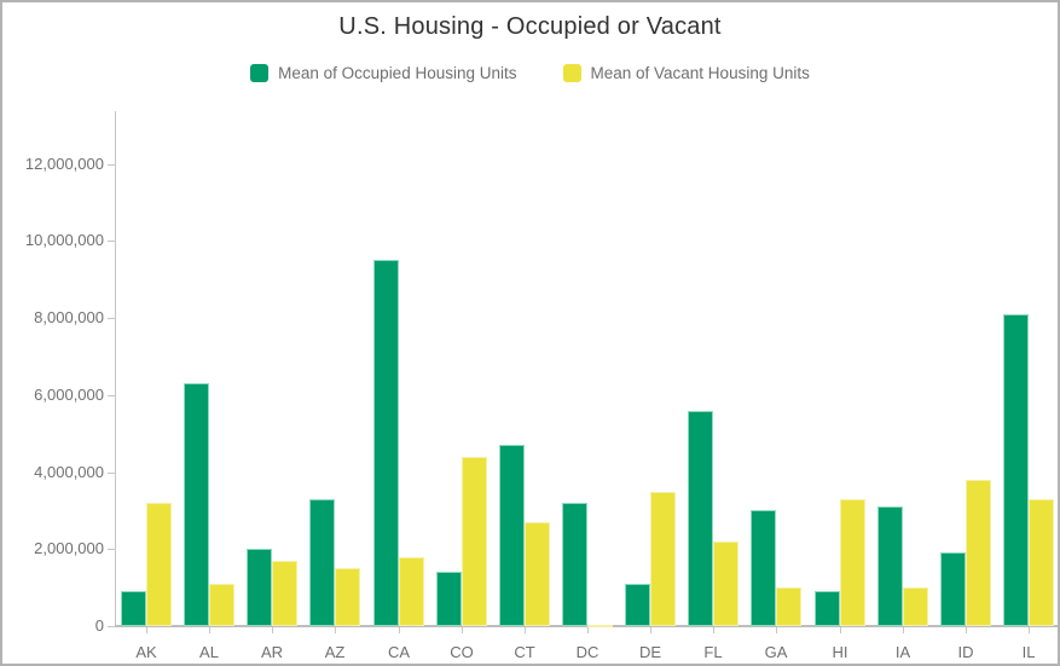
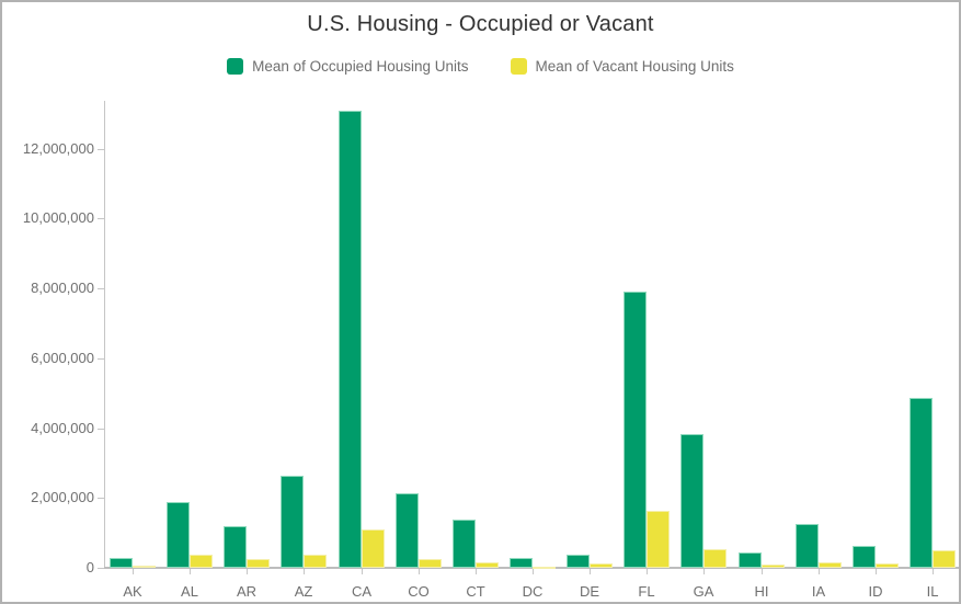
Mean of Occupied Housing Units/AK: 900000 -> 300000
Mean of Vacant Housing Units/AK: 3200000 -> 100000
Mean of Occupied Housing Units/AL: 6300000 -> 1900000
Mean of Vacant Housing Units/AL: 1100000 -> 400000
Mean of Occupied Housing Units/AR: 2000000 -> 1200000
Mean of Vacant Housing Units/AR: 1700000 -> 200000
Mean of Occupied Housing Units/AZ: 3300000 -> 2600000
Mean of Vacant Housing Units/AZ: 1500000 -> 400000
Mean of Occupied Housing Units/CA: 9500000 -> 13100000
Mean of Vacant Housing Units/CA: 1800000 -> 1100000
Mean of Occupied Housing Units/CO: 1400000 -> 2100000
Mean of Vacant Housing Units/CO: 4400000 -> 200000
Mean of Occupied Housing Units/CT: 4700000 -> 1400000
Mean of Vacant Housing Units/CT: 2700000 -> 200000
Mean of Occupied Housing Units/DC: 3200000 -> 300000
Mean of Occupied Housing Units/DE: 1100000 -> 400000
Mean of Vacant Housing Units/DE: 3500000 -> 100000
Mean of Occupied Housing Units/FL: 5600000 -> 7900000
Mean of Vacant Housing Units/FL: 2200000 -> 1600000
Mean of Occupied Housing Units/GA: 3000000 -> 3800000
Mean of Vacant Housing Units/GA: 1000000 -> 500000
Mean of Occupied Housing Units/HI: 900000 -> 400000
Mean of Vacant Housing Units/HI: 3300000 -> 100000
Mean of Occupied Housing Units/IA: 3100000 -> 1300000
Mean of Vacant Housing Units/IA: 1000000 -> 200000
Mean of Occupied Housing Units/ID: 1900000 -> 600000
Mean of Vacant Housing Units/ID: 3800000 -> 100000
Mean of Occupied Housing Units/IL: 8100000 -> 4900000
Mean of Vacant Housing Units/IL: 3300000 -> 500000
